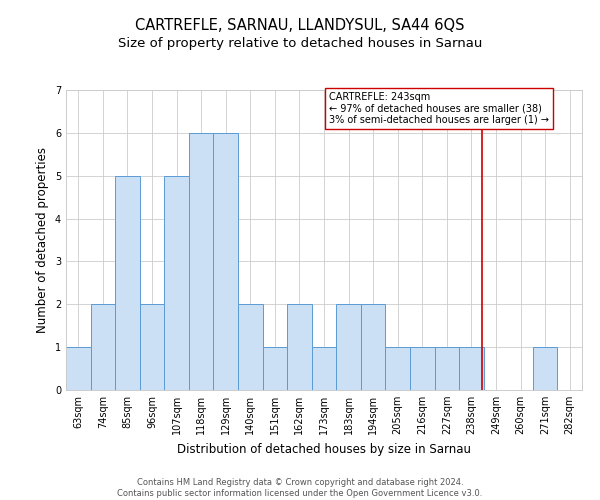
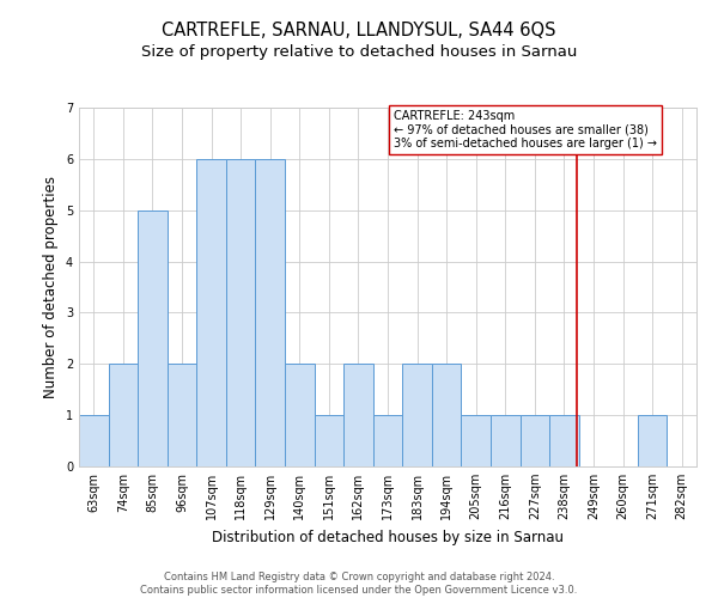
107sqm: 5 -> 6
